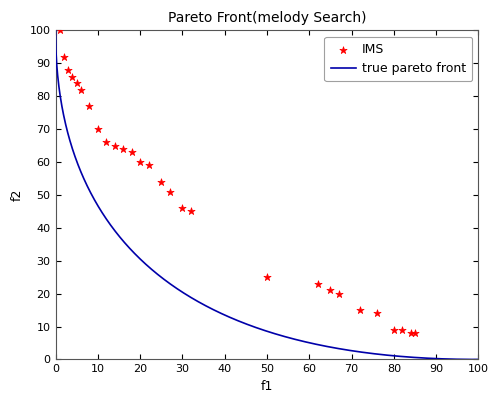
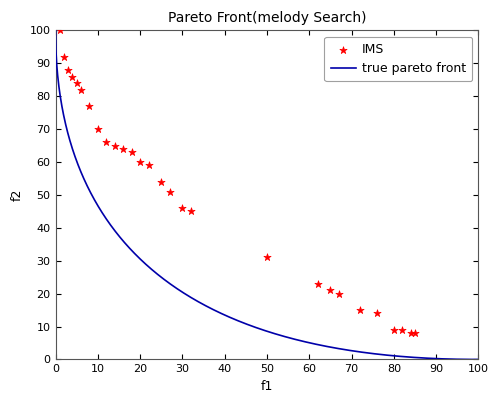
IMS/50: 25 -> 31
